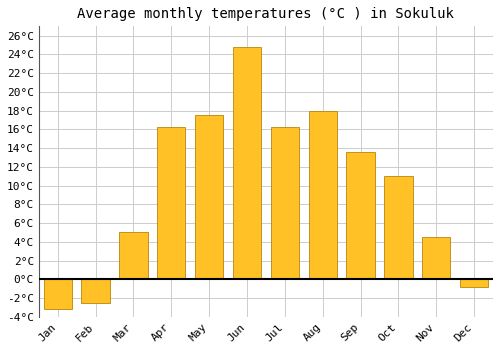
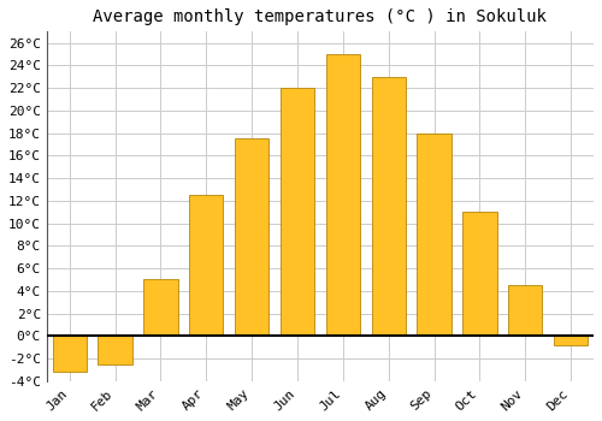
Apr: 16.2°C -> 12.5°C
Jun: 24.8°C -> 22.0°C
Jul: 16.2°C -> 25.0°C
Aug: 18.0°C -> 23.0°C
Sep: 13.6°C -> 18.0°C
